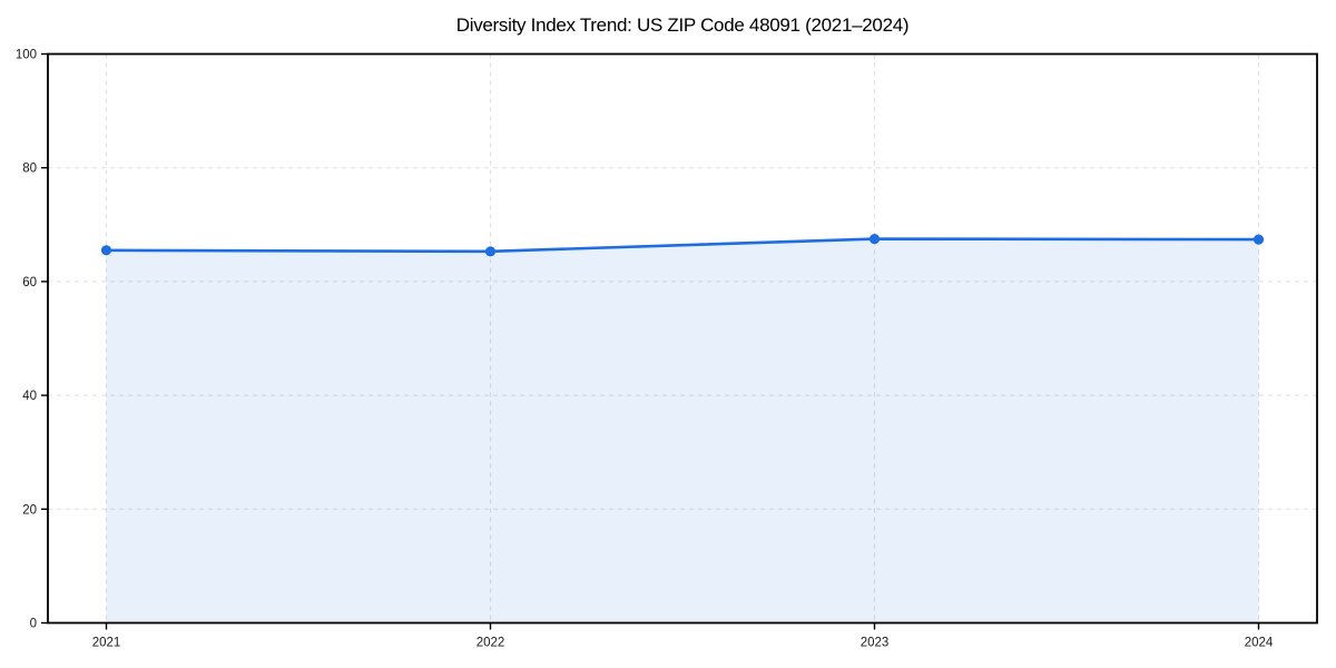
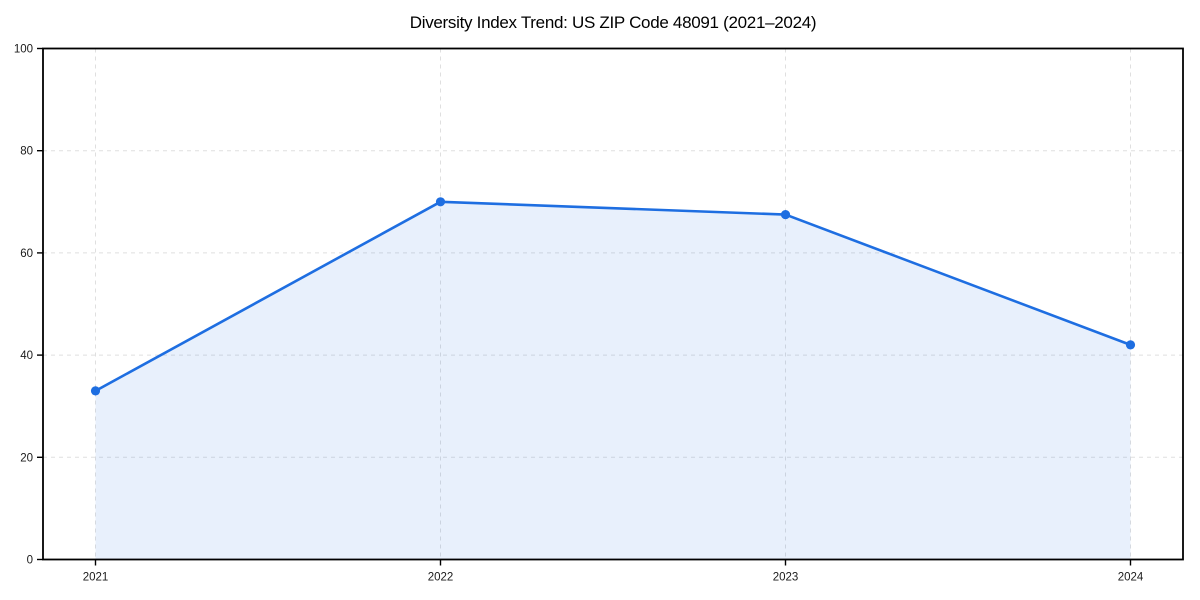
2021: 66 -> 33
2022: 65 -> 70
2024: 67 -> 42
